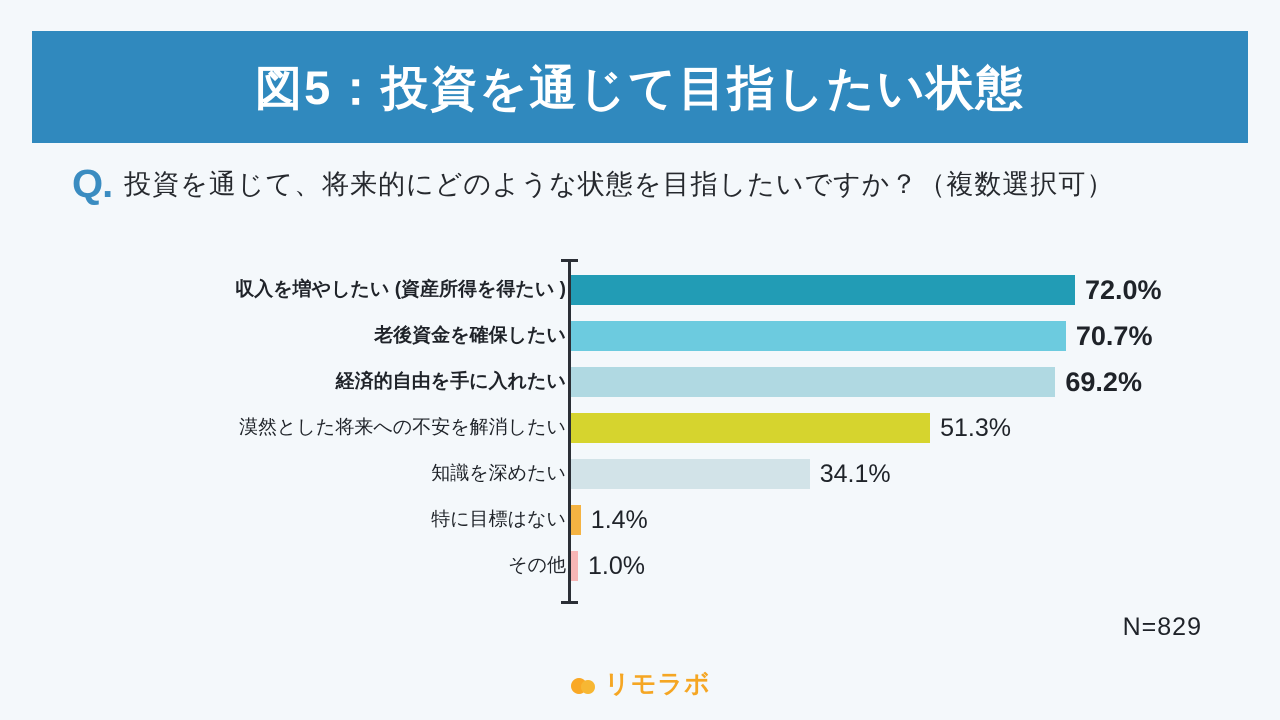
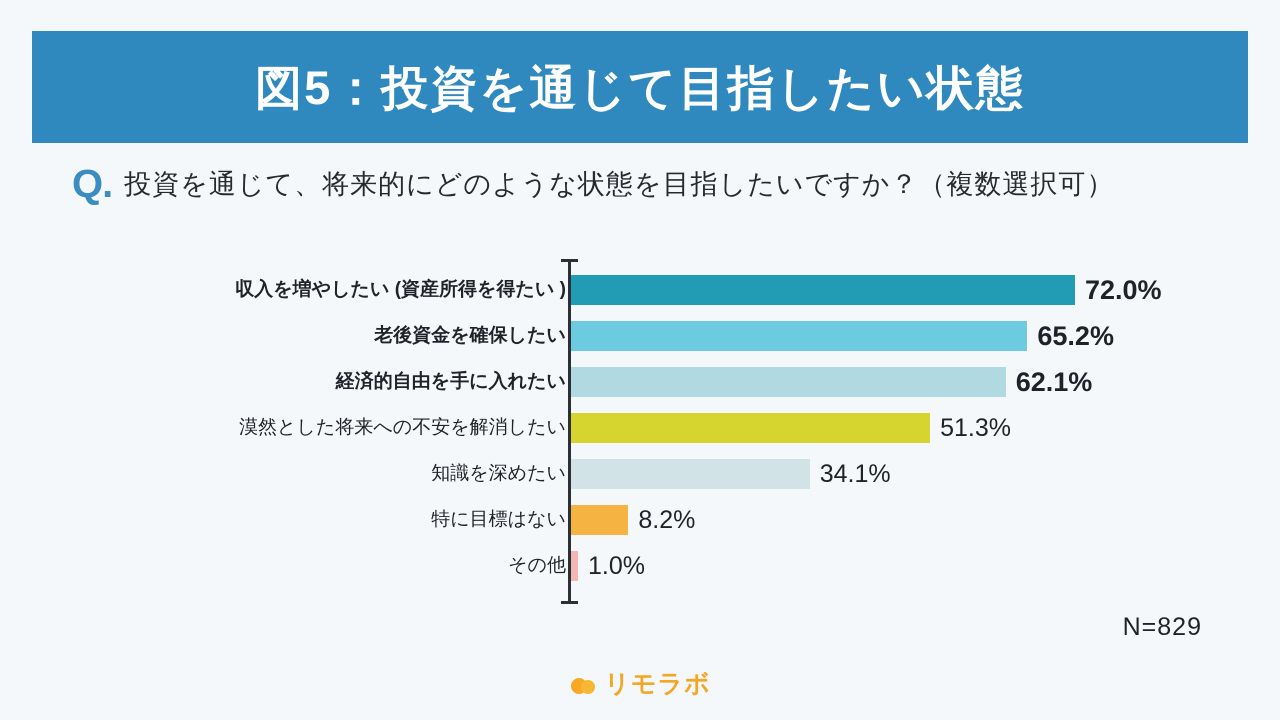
老後資金を確保したい: 70.7% -> 65.2%
経済的自由を手に入れたい: 69.2% -> 62.1%
特に目標はない: 1.4% -> 8.2%
